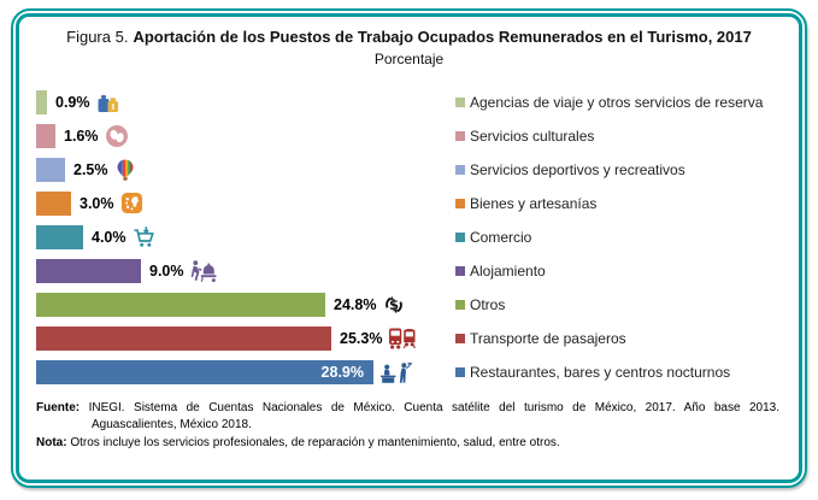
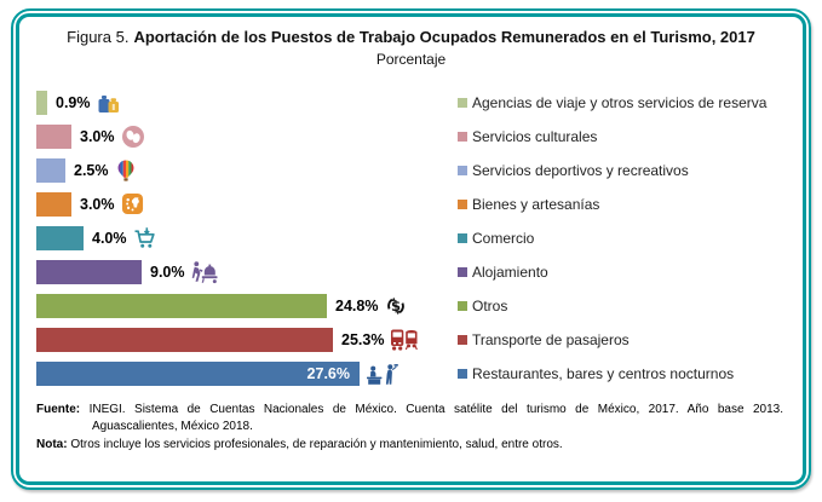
Servicios culturales: 1.6% -> 3.0%
Restaurantes, bares y centros nocturnos: 28.9% -> 27.6%
